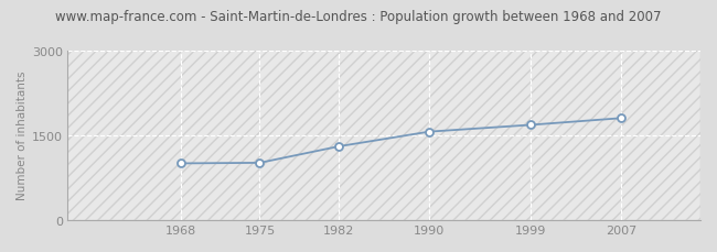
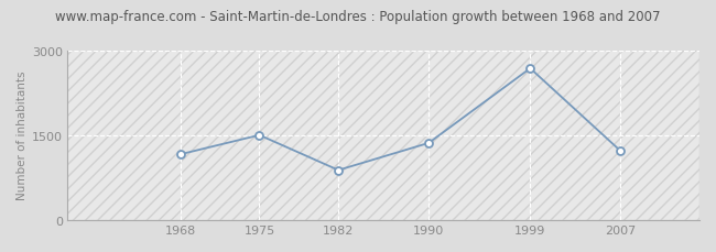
1968: 1000 -> 1160
1975: 1010 -> 1500
1982: 1300 -> 880
1990: 1560 -> 1360
1999: 1680 -> 2680
2007: 1800 -> 1220
